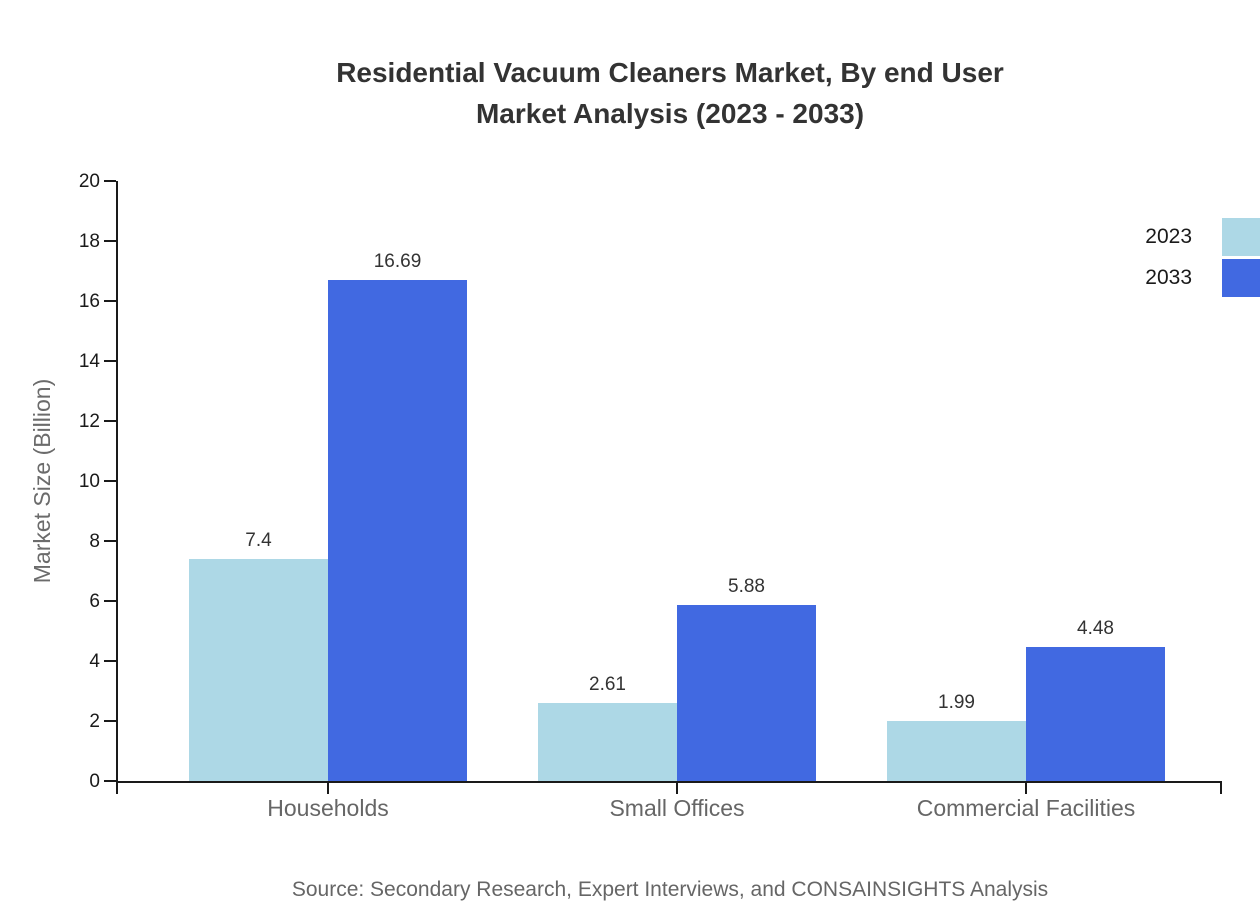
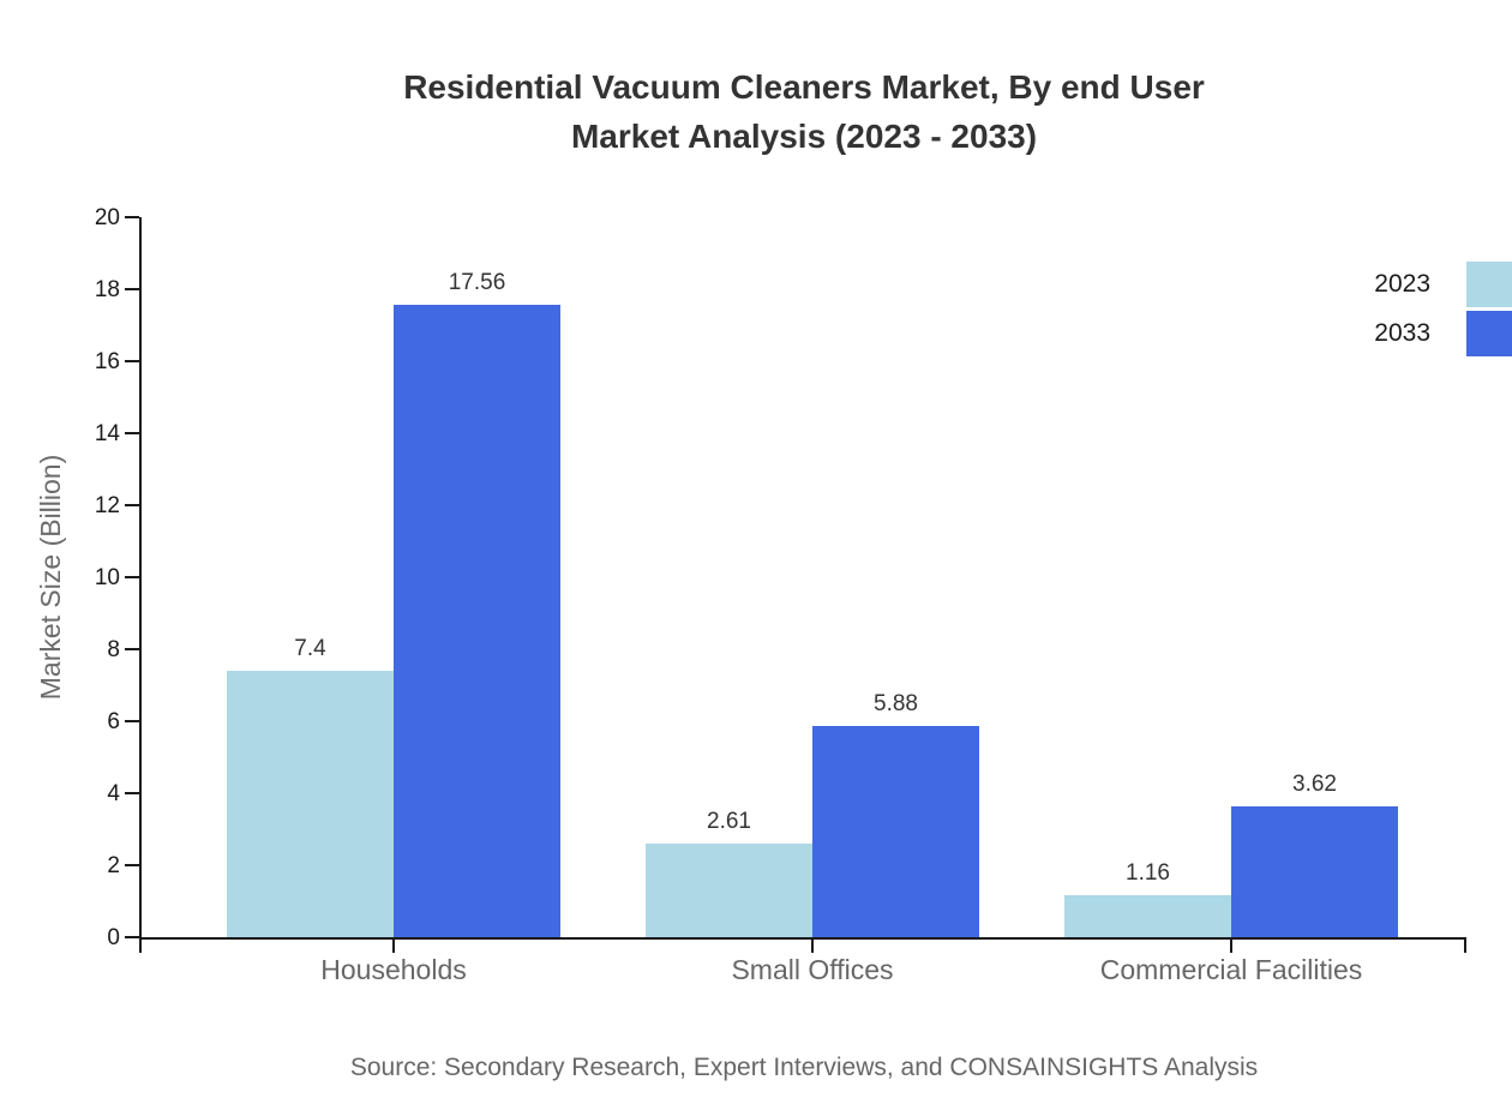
2033/Households: 16.69 -> 17.56
2023/Commercial Facilities: 1.99 -> 1.16
2033/Commercial Facilities: 4.48 -> 3.62
